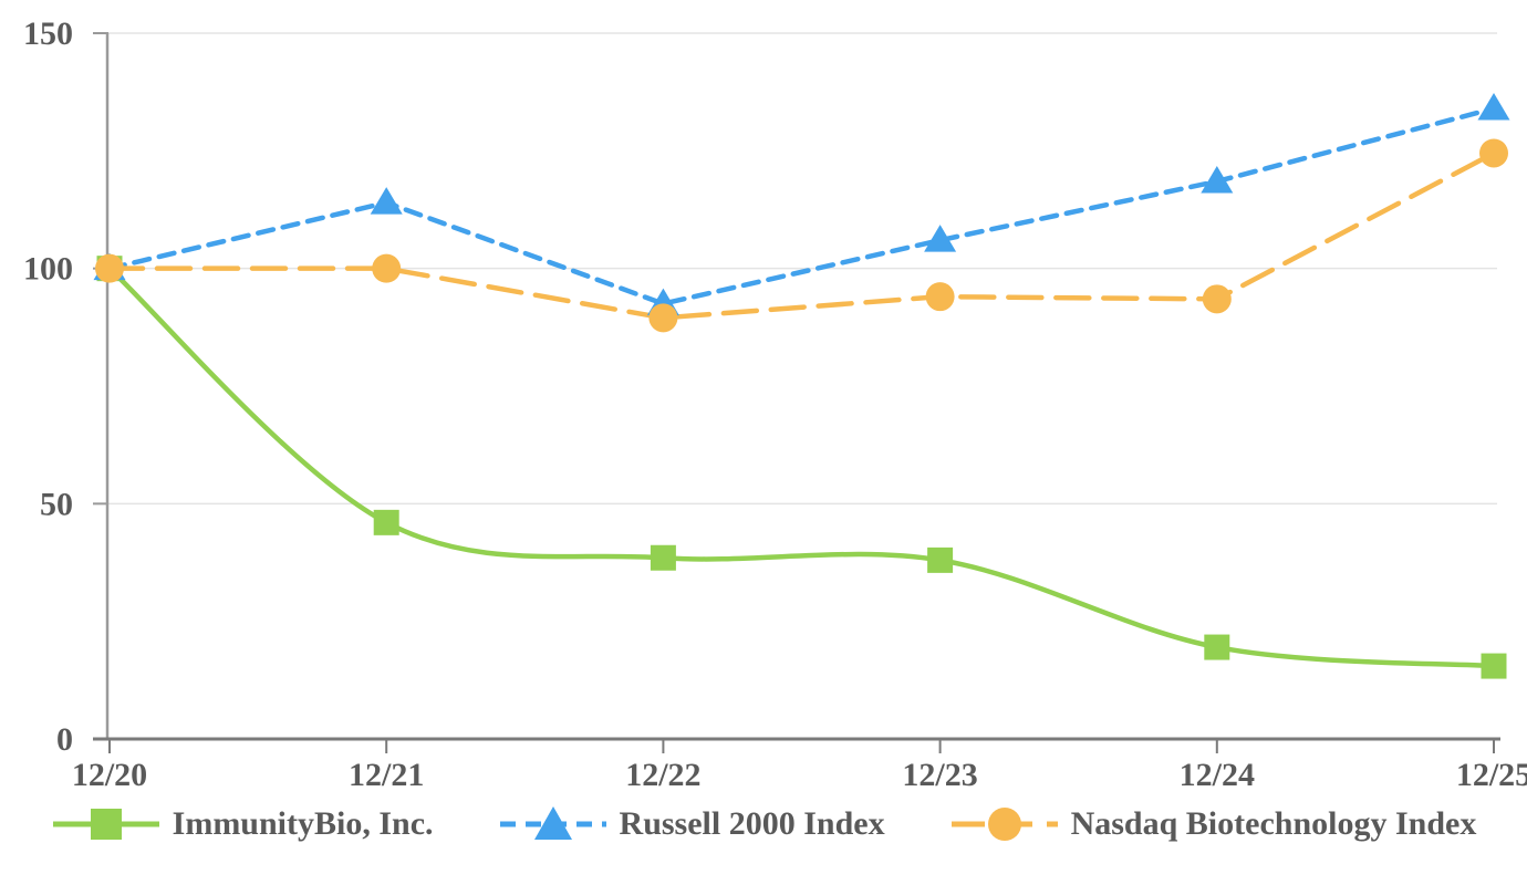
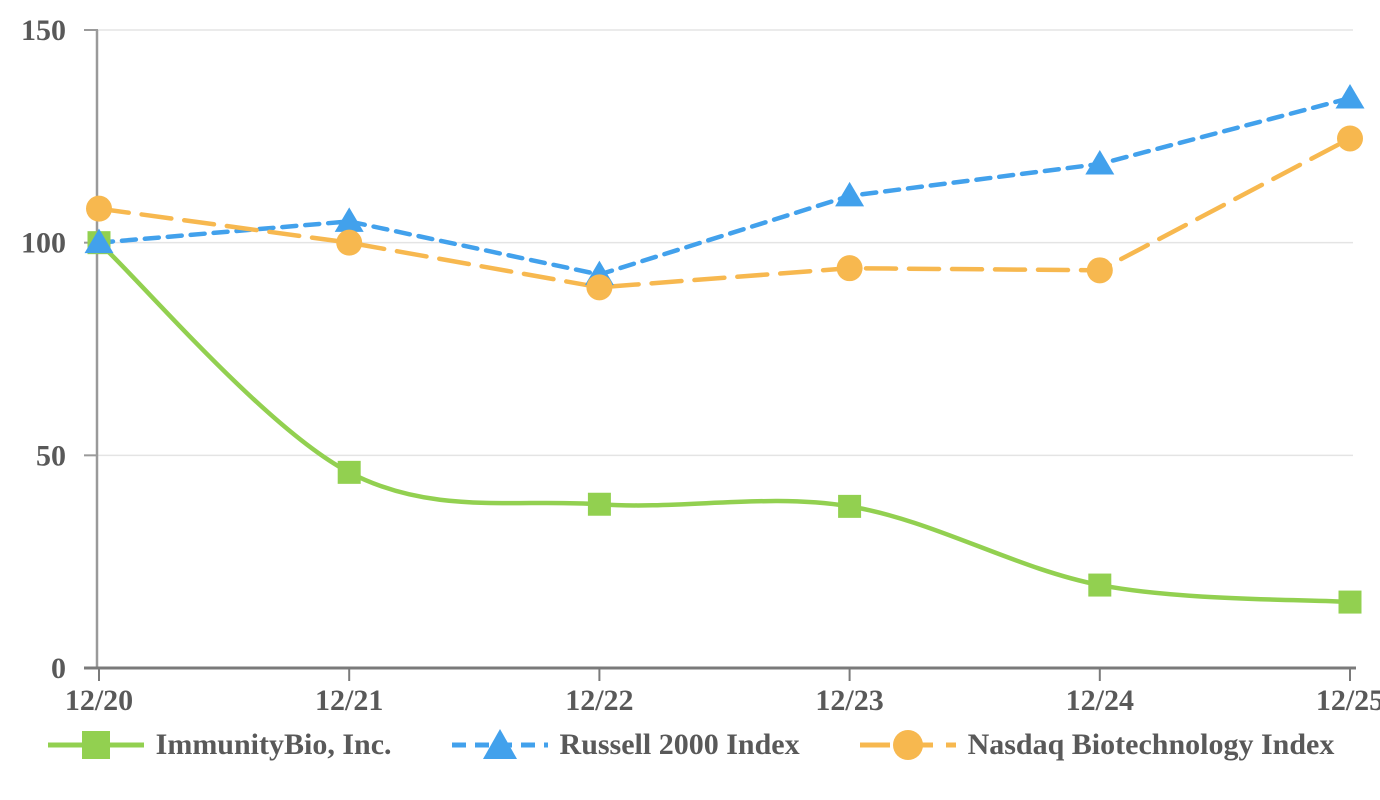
Nasdaq Biotechnology Index/12/20: 100 -> 108
Russell 2000 Index/12/21: 114 -> 105
Russell 2000 Index/12/23: 106 -> 111
